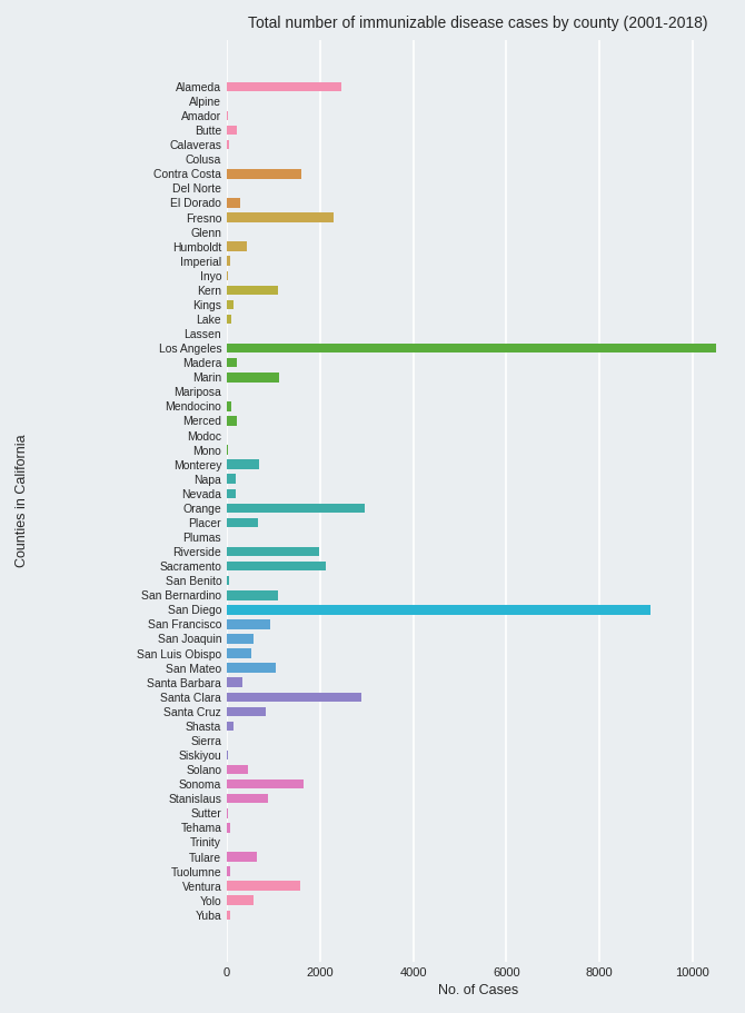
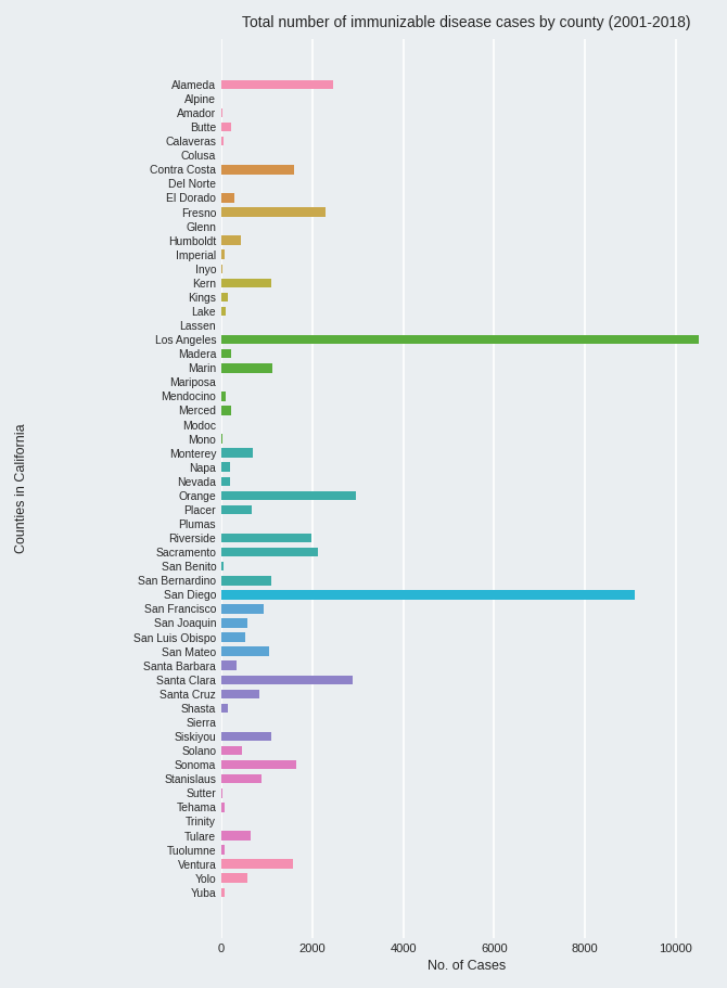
Siskiyou: 20 -> 1100
